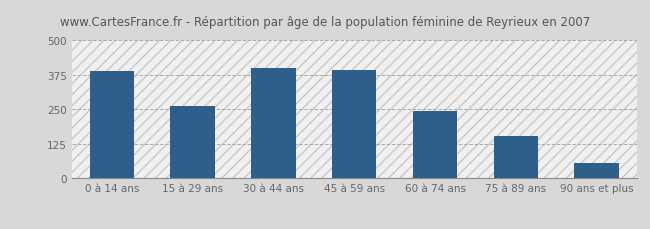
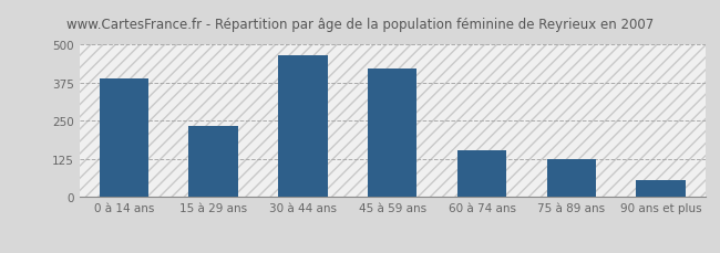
15 à 29 ans: 263 -> 235
30 à 44 ans: 400 -> 465
45 à 59 ans: 393 -> 420
60 à 74 ans: 243 -> 155
75 à 89 ans: 155 -> 125
